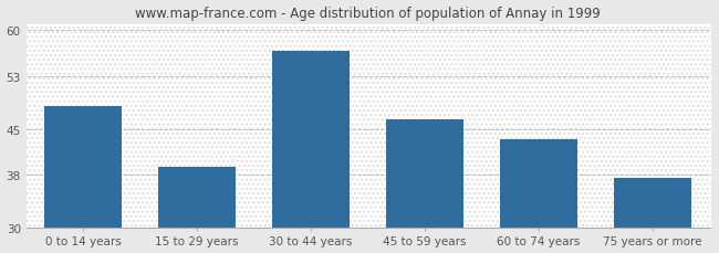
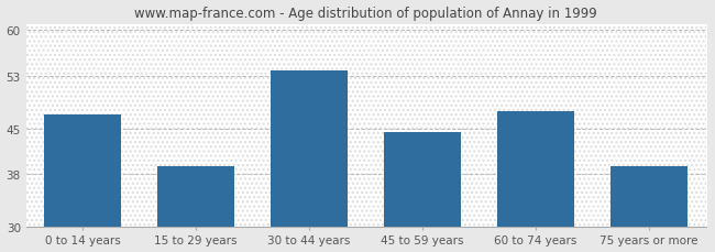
0 to 14 years: 48.5 -> 47.2
30 to 44 years: 56.8 -> 53.8
45 to 59 years: 46.5 -> 44.4
60 to 74 years: 43.5 -> 47.6
75 years or more: 37.5 -> 39.2
